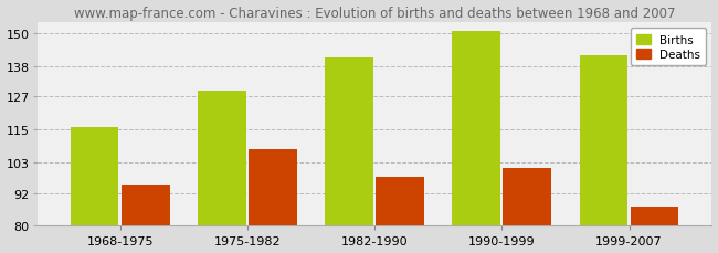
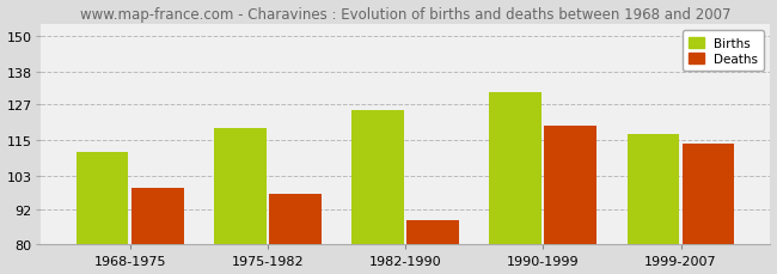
Births/1968-1975: 116 -> 111
Deaths/1968-1975: 95 -> 99
Births/1975-1982: 129 -> 119
Deaths/1975-1982: 108 -> 97
Births/1982-1990: 141 -> 125
Deaths/1982-1990: 98 -> 88
Births/1990-1999: 151 -> 131
Deaths/1990-1999: 101 -> 120
Births/1999-2007: 142 -> 117
Deaths/1999-2007: 87 -> 114
